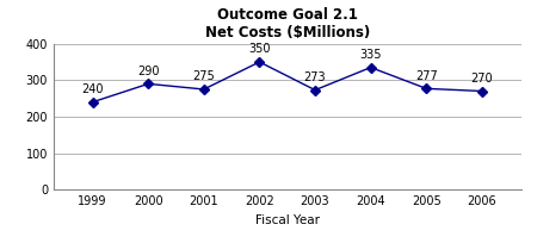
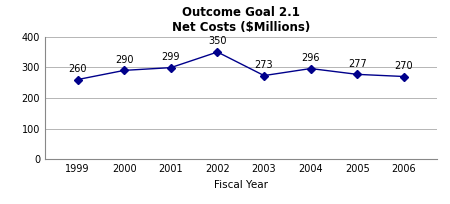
1999: 240 -> 260
2001: 275 -> 299
2004: 335 -> 296
